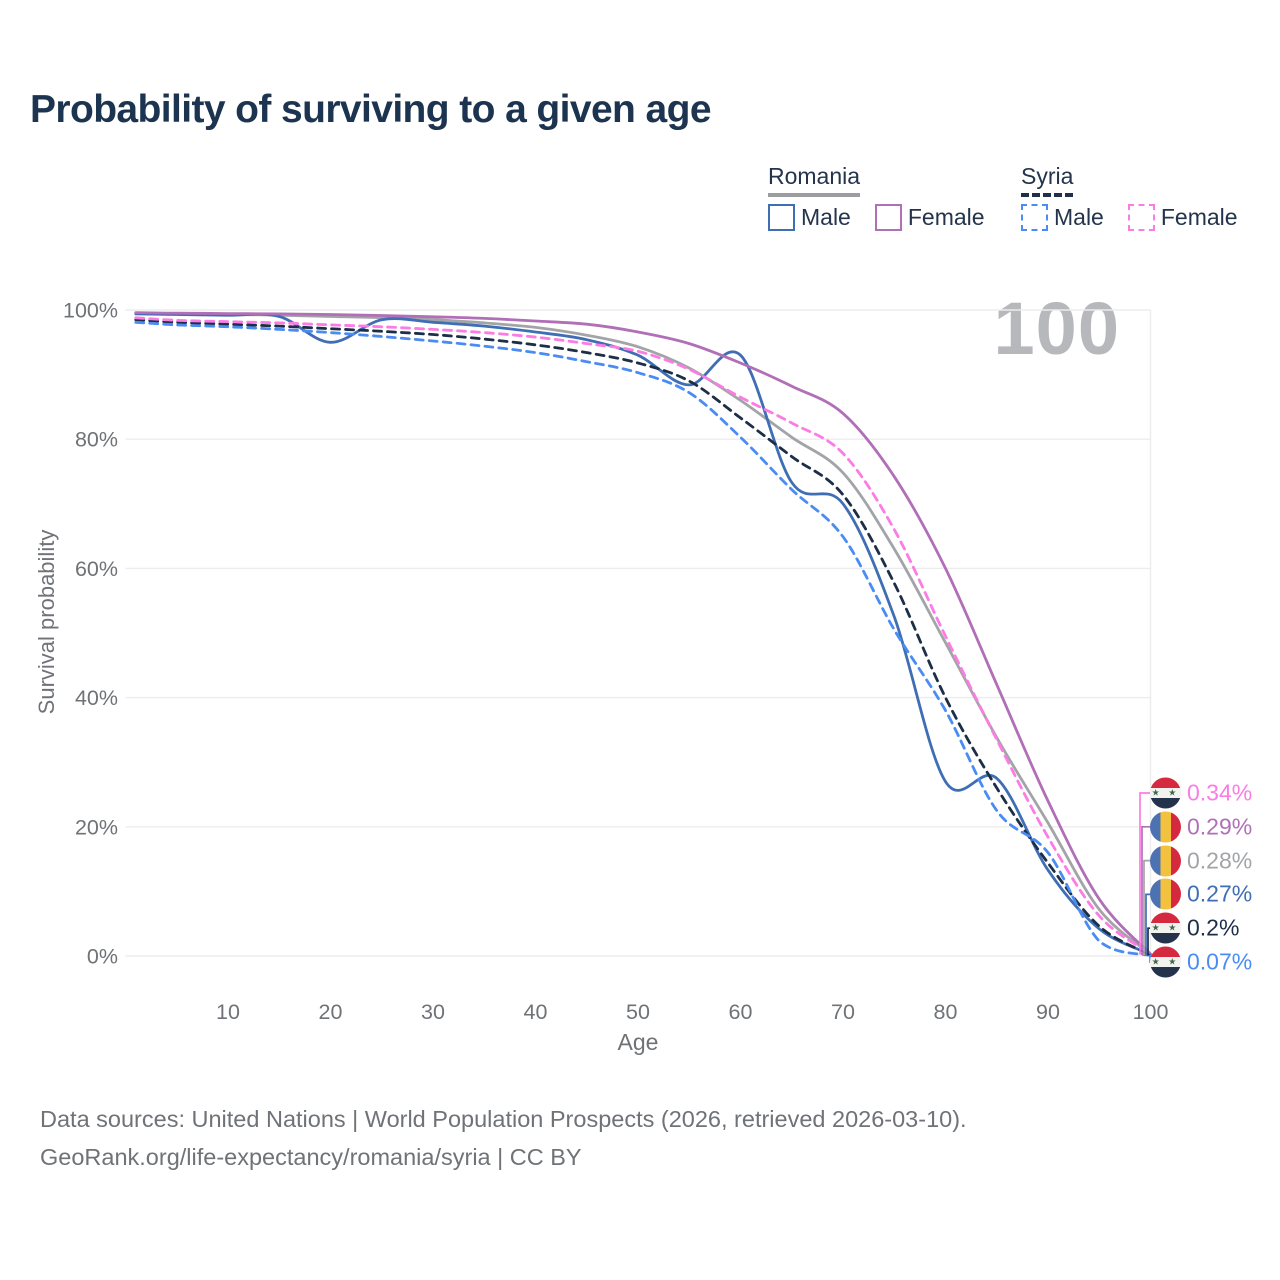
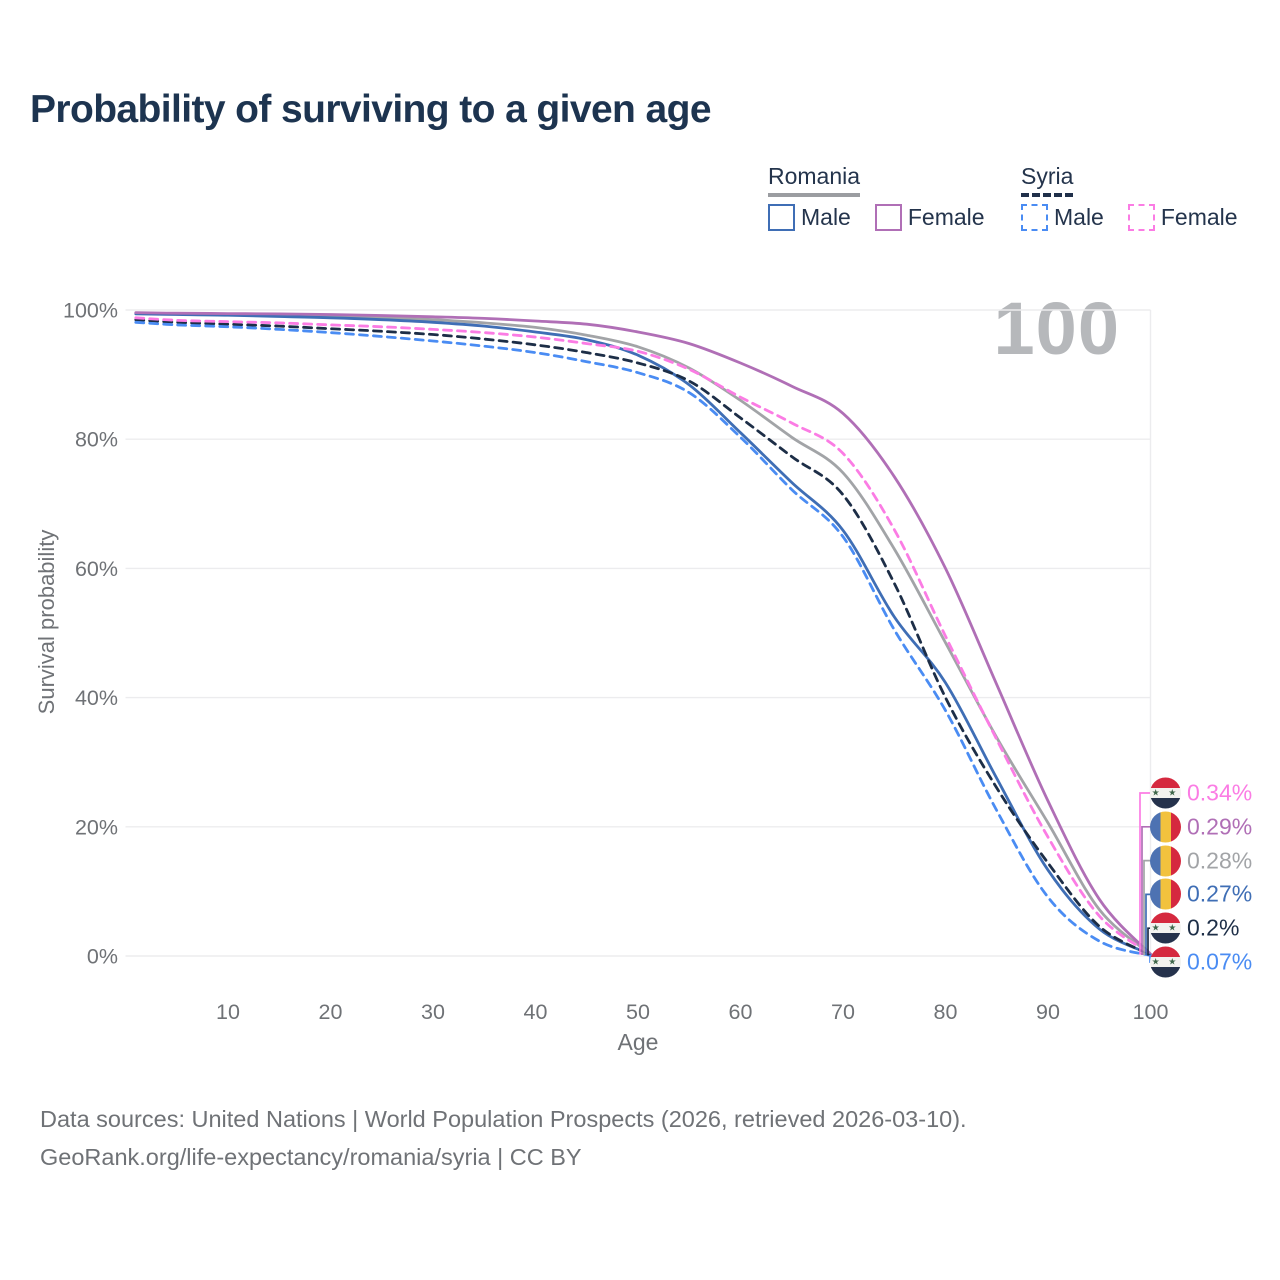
Romania Male/20: 95% -> 99%
Romania Male/60: 93% -> 81%
Romania Male/70: 70% -> 66%
Romania Male/80: 27% -> 42%
Syria Male/90: 16% -> 9%
